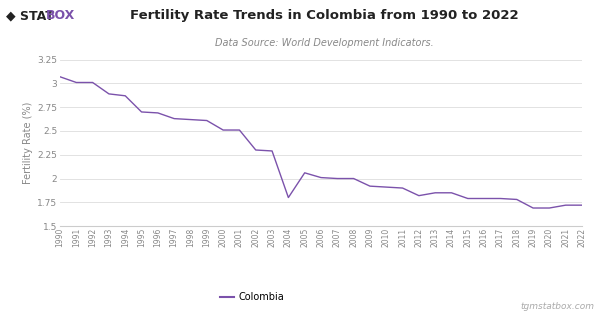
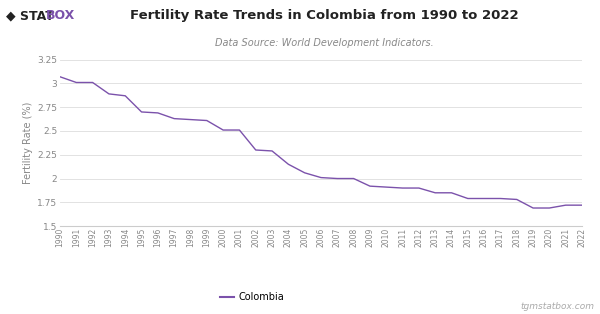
2004: 1.80 -> 2.15
2012: 1.82 -> 1.90
